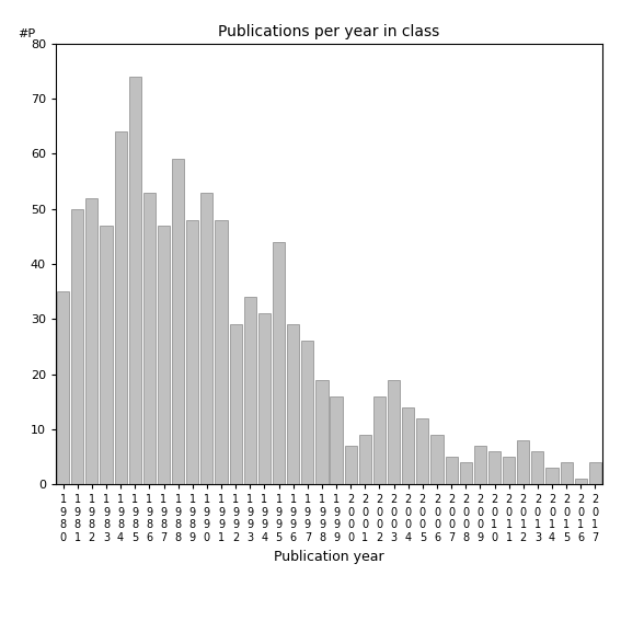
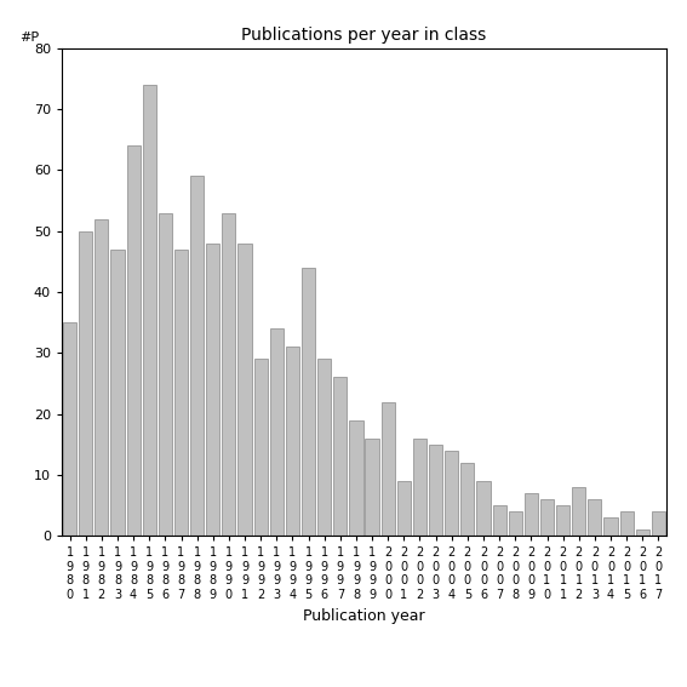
2 0 0 0: 7 -> 22
2 0 0 3: 19 -> 15
